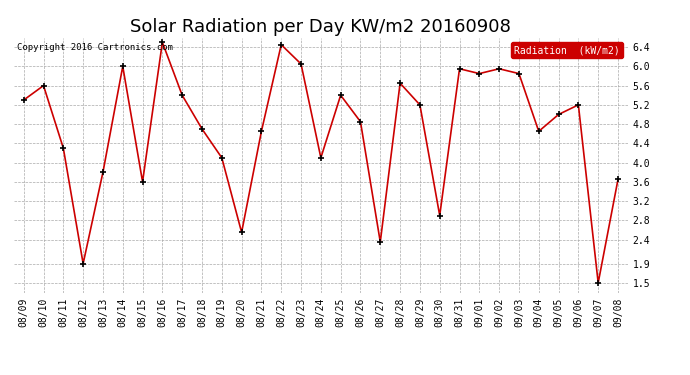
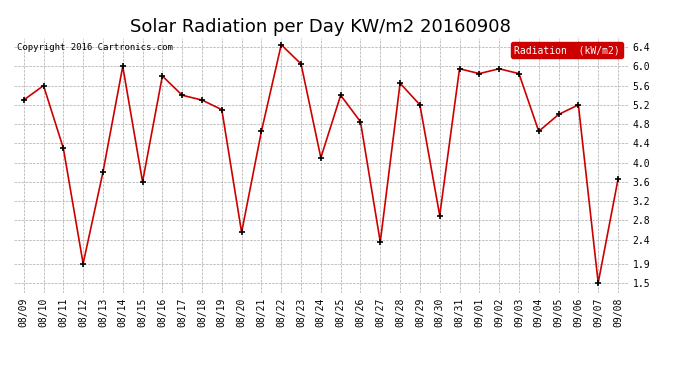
08/16: 6.50 -> 5.80
08/18: 4.70 -> 5.30
08/19: 4.10 -> 5.10
